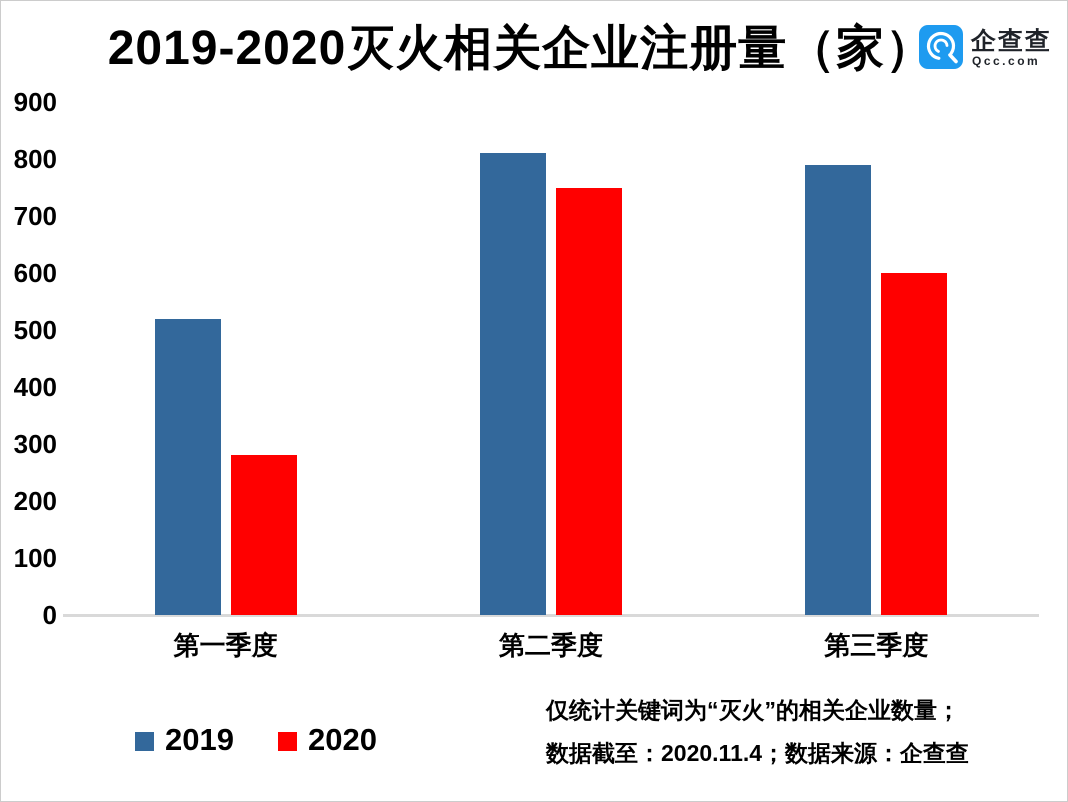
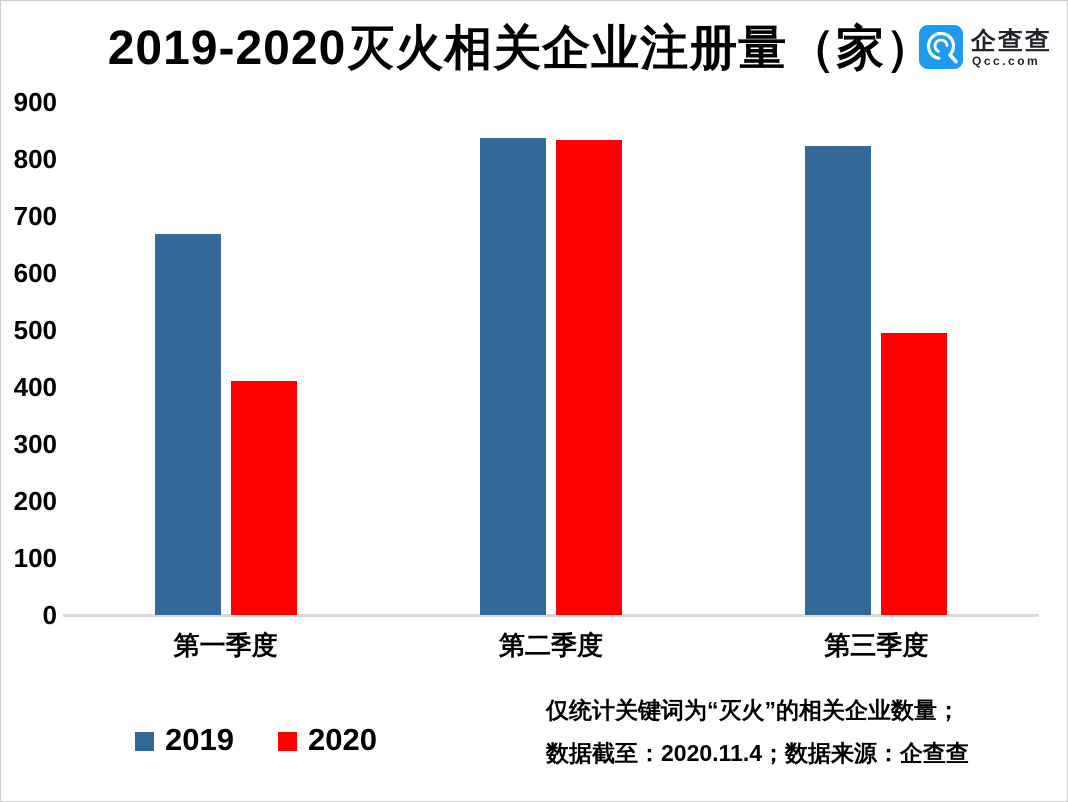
2019/第一季度: 520 -> 670
2020/第一季度: 280 -> 410
2019/第二季度: 810 -> 840
2020/第二季度: 750 -> 830
2019/第三季度: 790 -> 820
2020/第三季度: 600 -> 500
